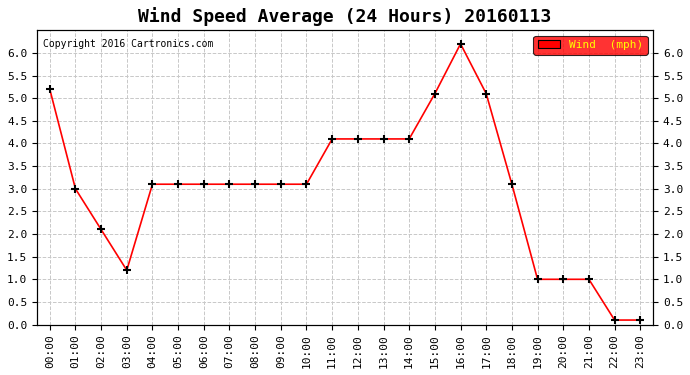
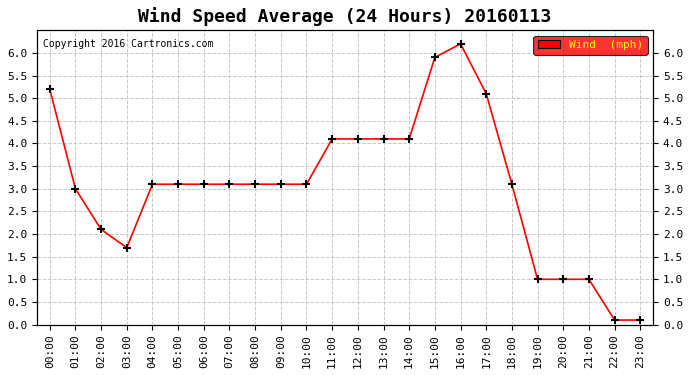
03:00: 1.2 -> 1.7
15:00: 5.1 -> 5.9
